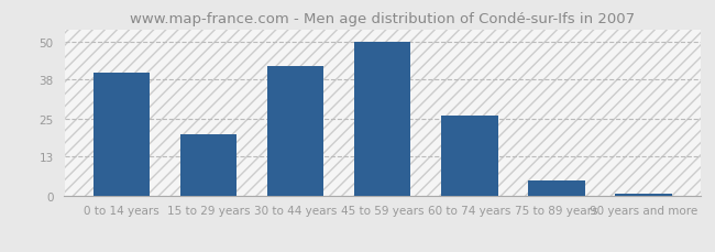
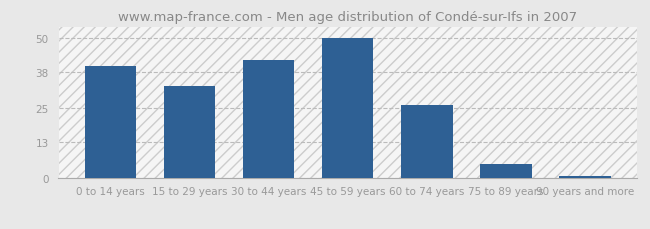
15 to 29 years: 20 -> 33
